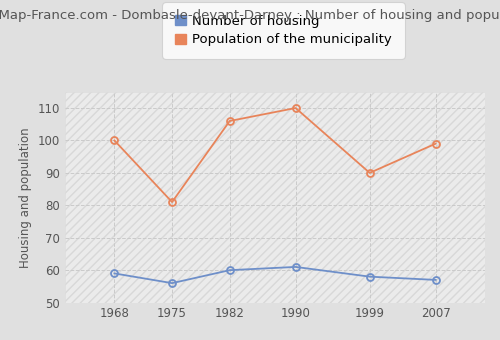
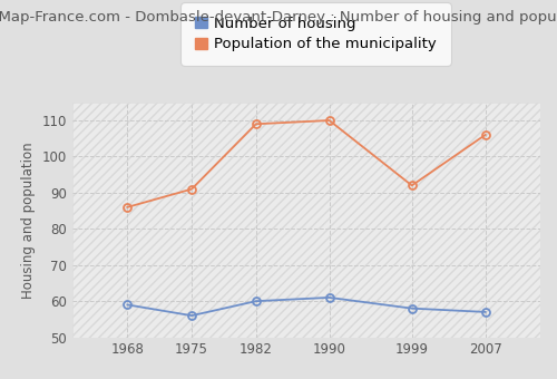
Population of the municipality/1968: 100 -> 86
Population of the municipality/1975: 81 -> 91
Population of the municipality/1982: 106 -> 109
Population of the municipality/1999: 90 -> 92
Population of the municipality/2007: 99 -> 106
